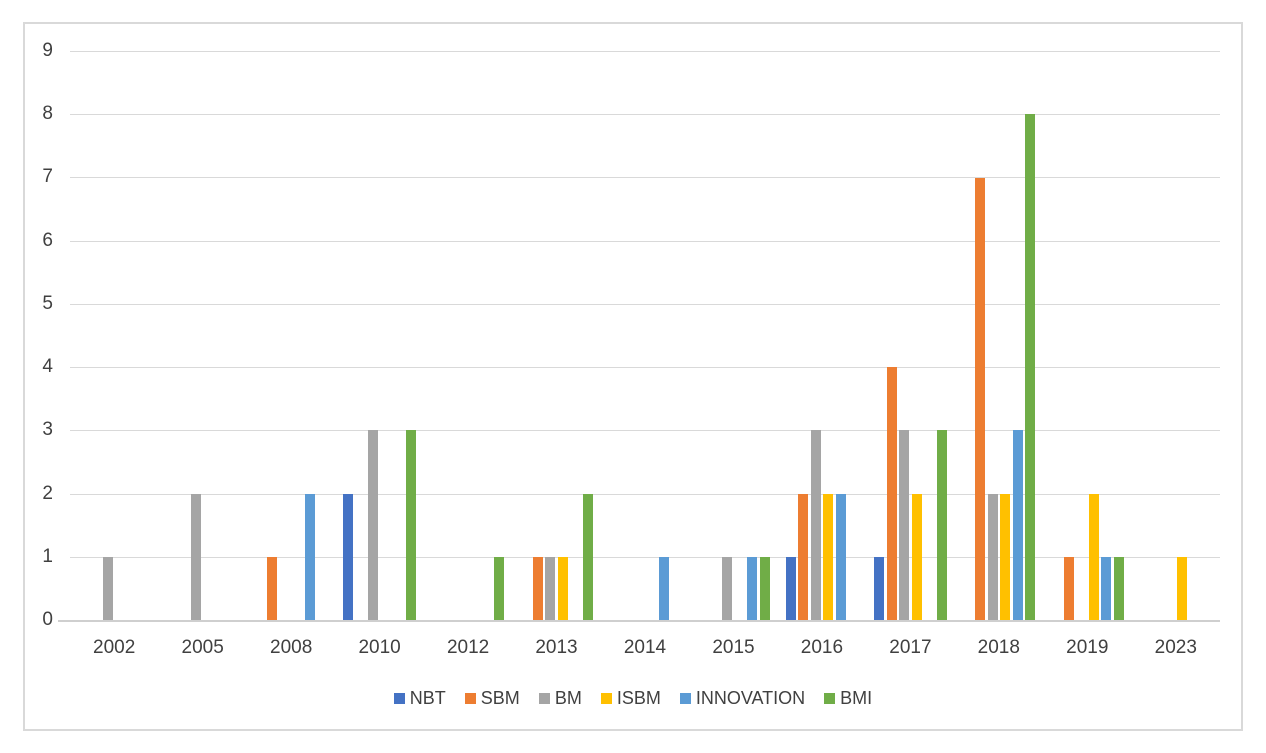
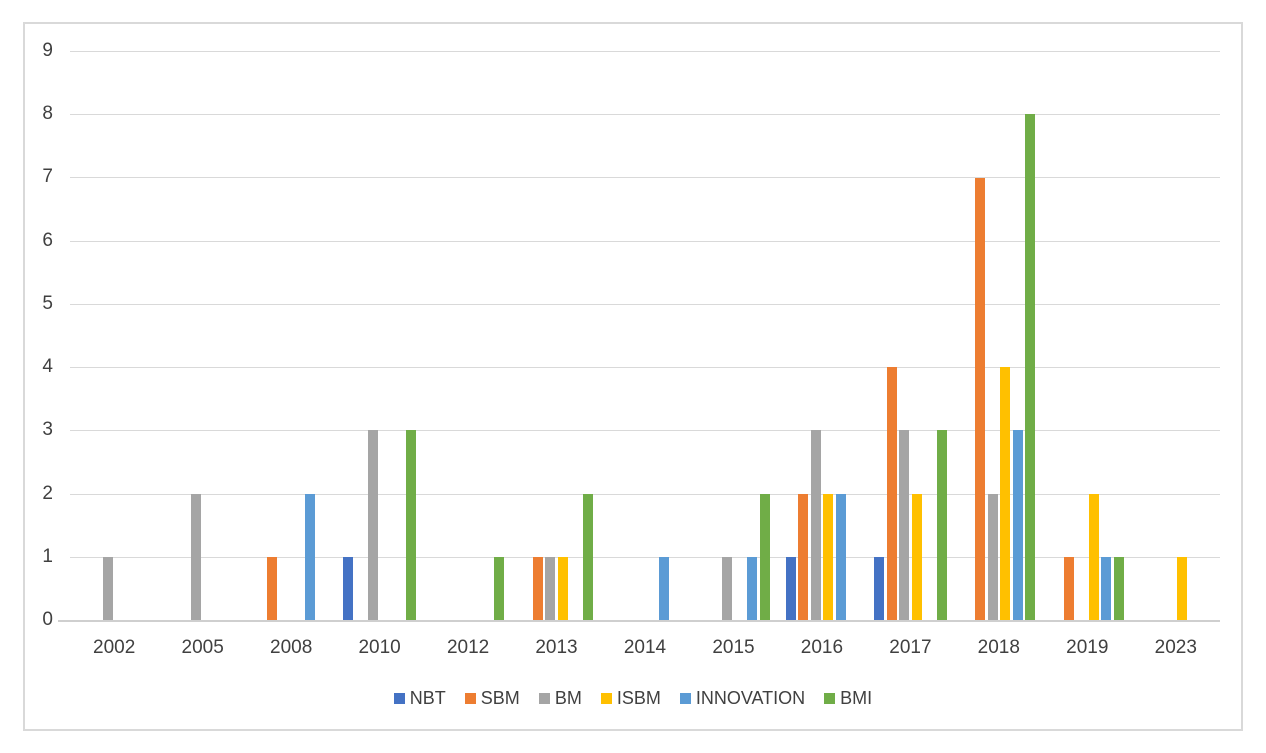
NBT/2010: 2 -> 1
BMI/2015: 1 -> 2
ISBM/2018: 2 -> 4
